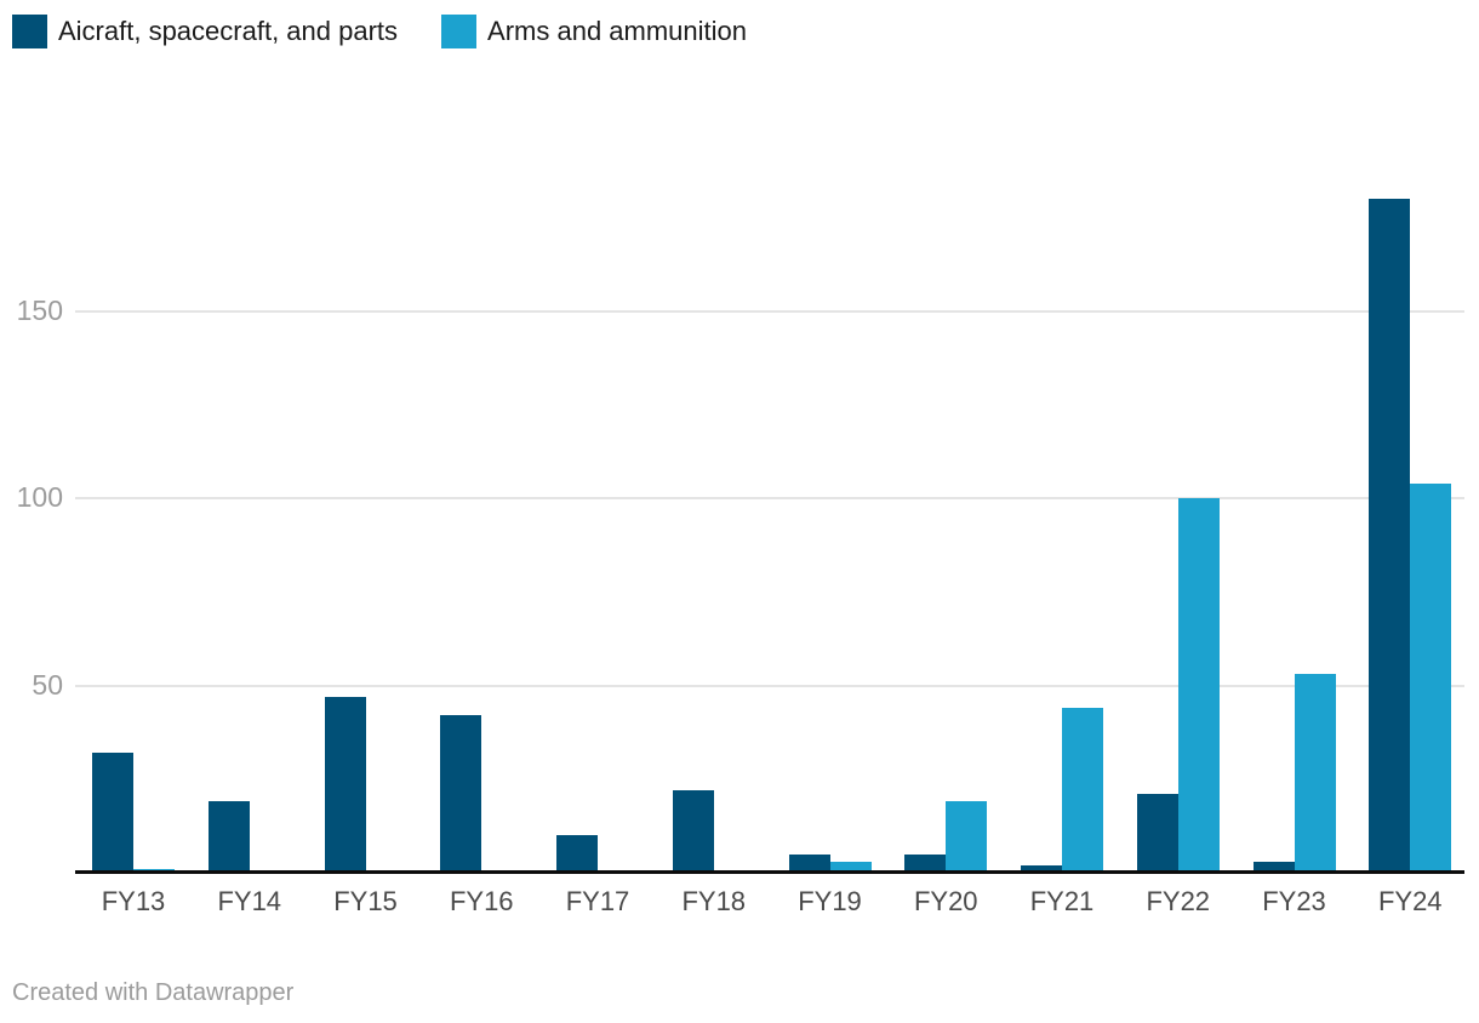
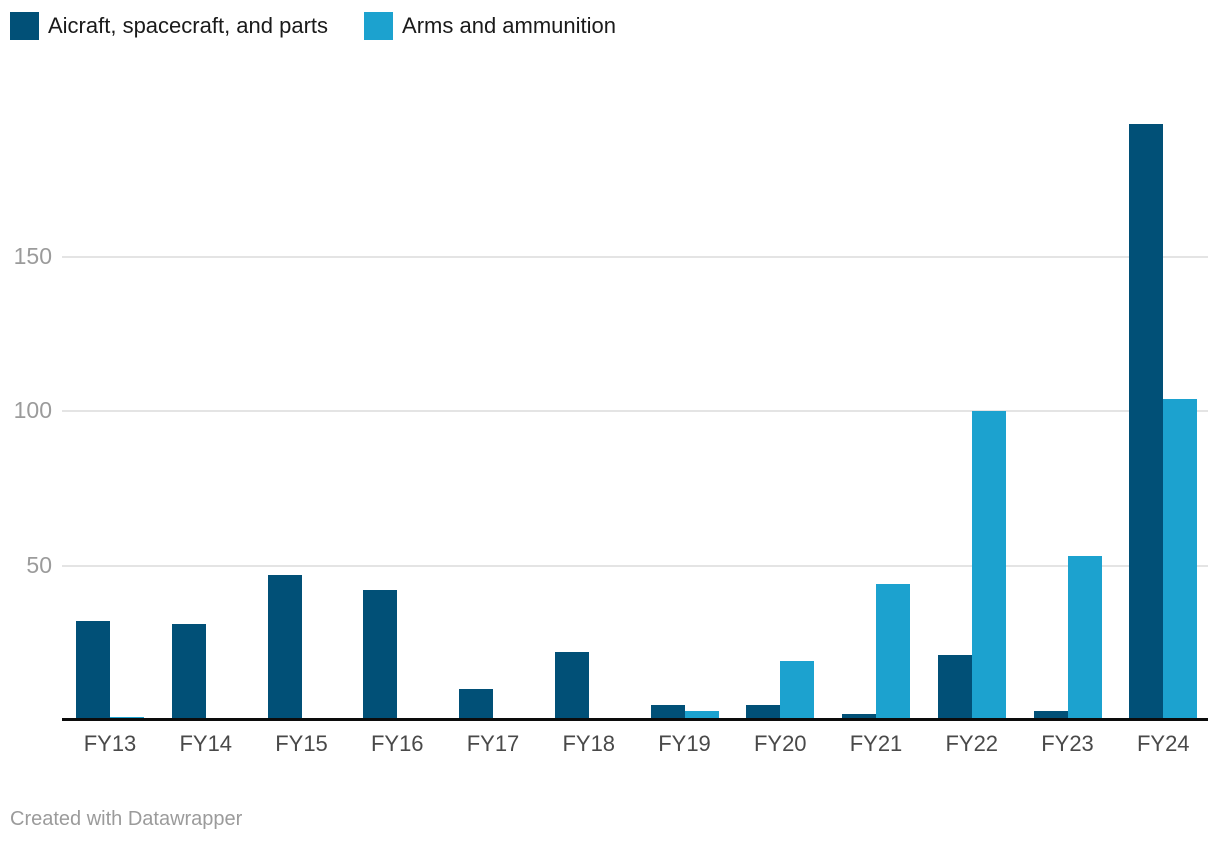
Aicraft, spacecraft, and parts/FY14: 19 -> 31
Aicraft, spacecraft, and parts/FY24: 180 -> 193
